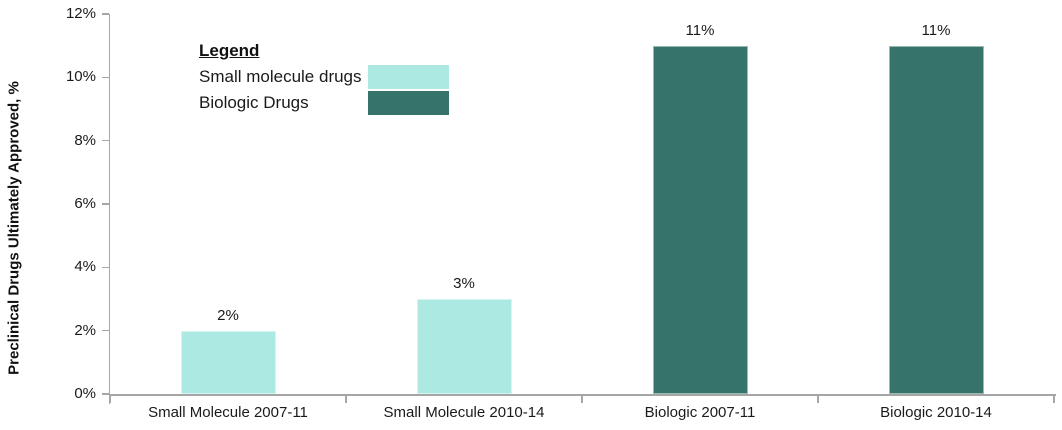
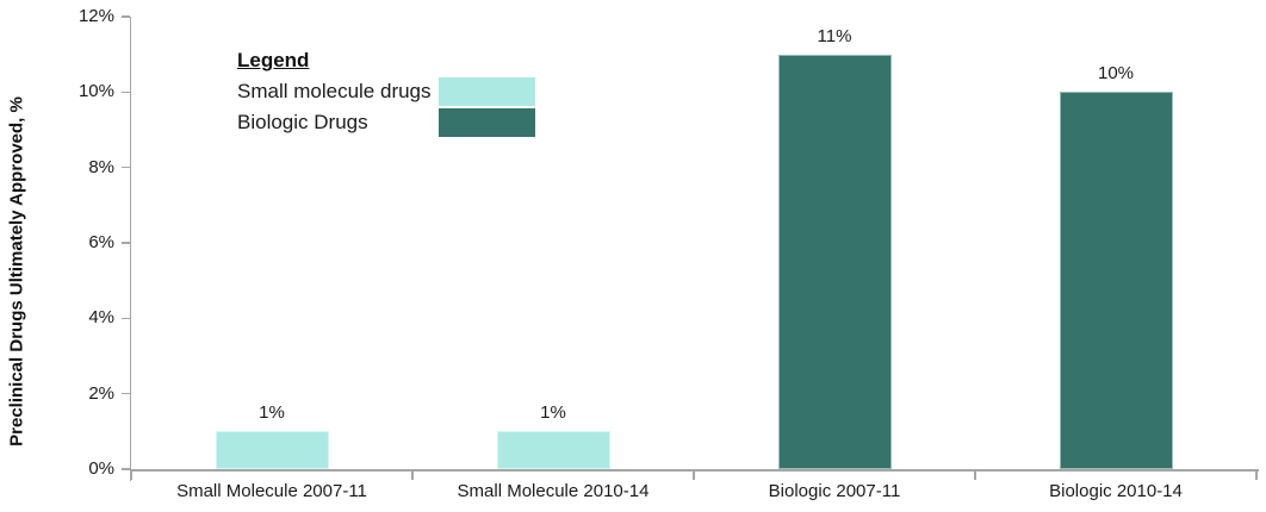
Small Molecule 2007-11: 2% -> 1%
Small Molecule 2010-14: 3% -> 1%
Biologic 2010-14: 11% -> 10%
